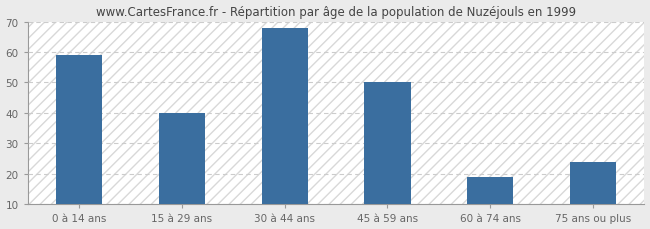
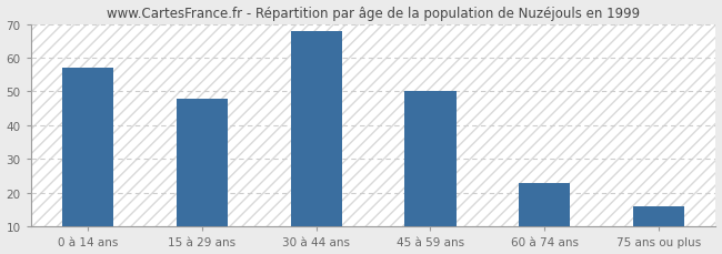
0 à 14 ans: 59 -> 57
15 à 29 ans: 40 -> 48
60 à 74 ans: 19 -> 23
75 ans ou plus: 24 -> 16
